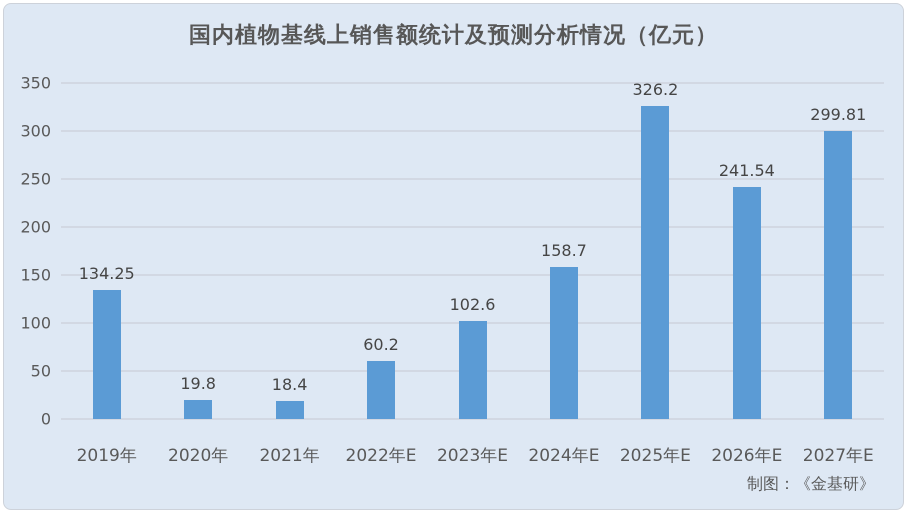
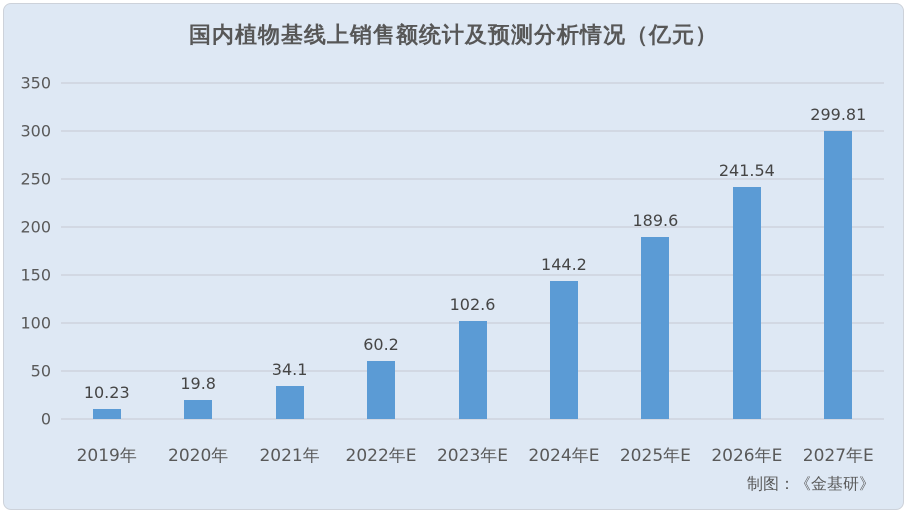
2019年: 134.25 -> 10.23
2021年: 18.4 -> 34.1
2024年E: 158.7 -> 144.2
2025年E: 326.2 -> 189.6
